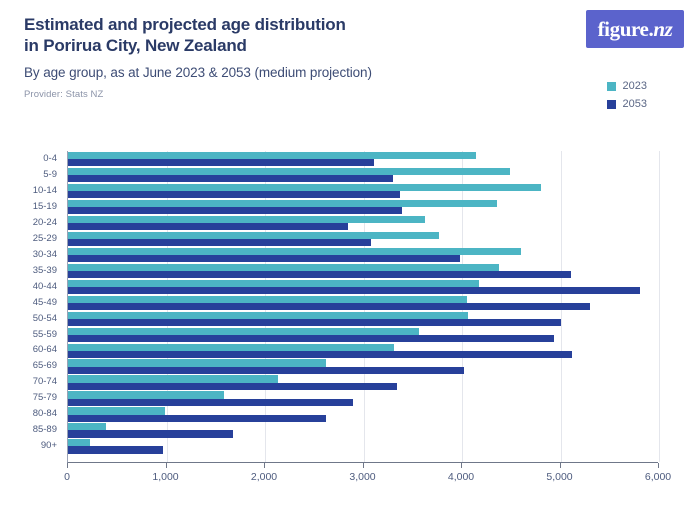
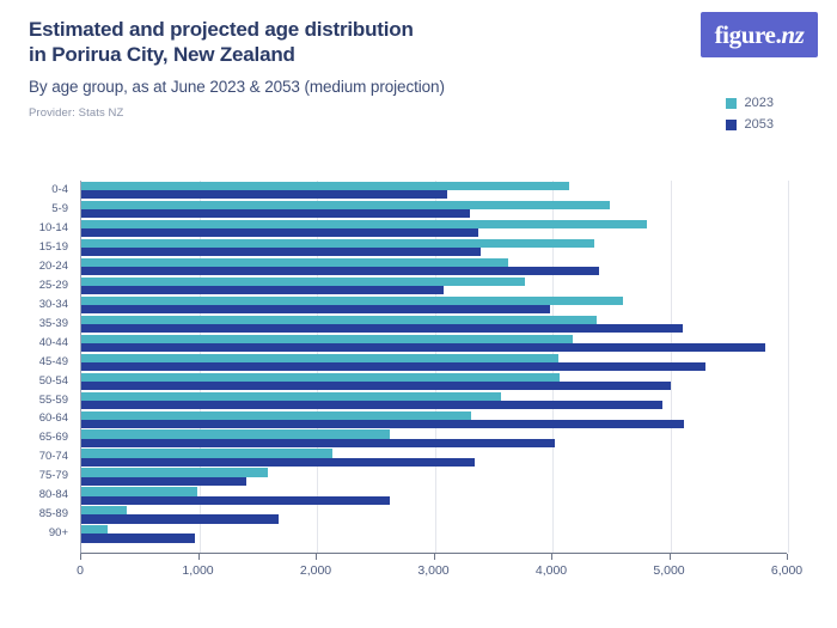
2053/20-24: 2800 -> 4400
2053/75-79: 2900 -> 1400
